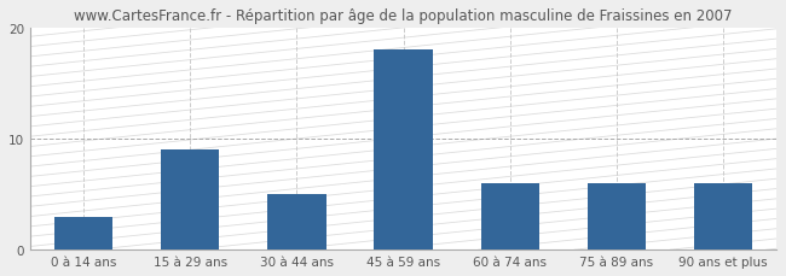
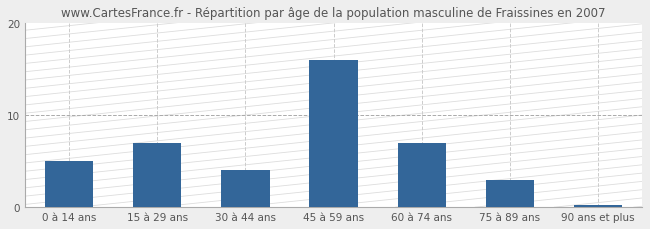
0 à 14 ans: 3.0 -> 5.0
15 à 29 ans: 9.0 -> 7.0
30 à 44 ans: 5.0 -> 4.0
45 à 59 ans: 18.0 -> 16.0
60 à 74 ans: 6.0 -> 7.0
75 à 89 ans: 6.0 -> 3.0
90 ans et plus: 6.0 -> 0.2
